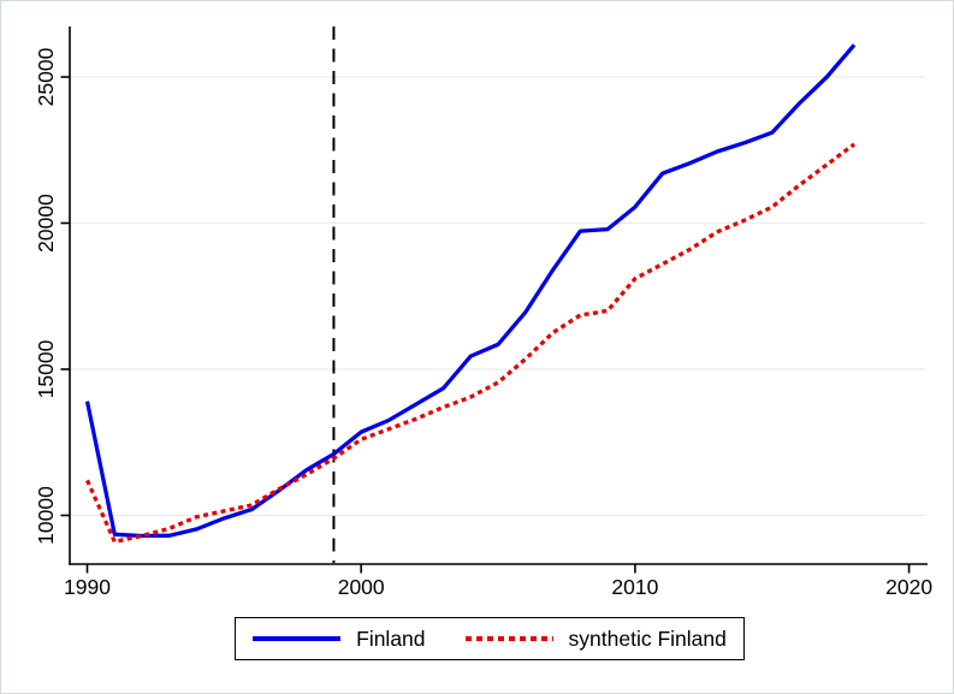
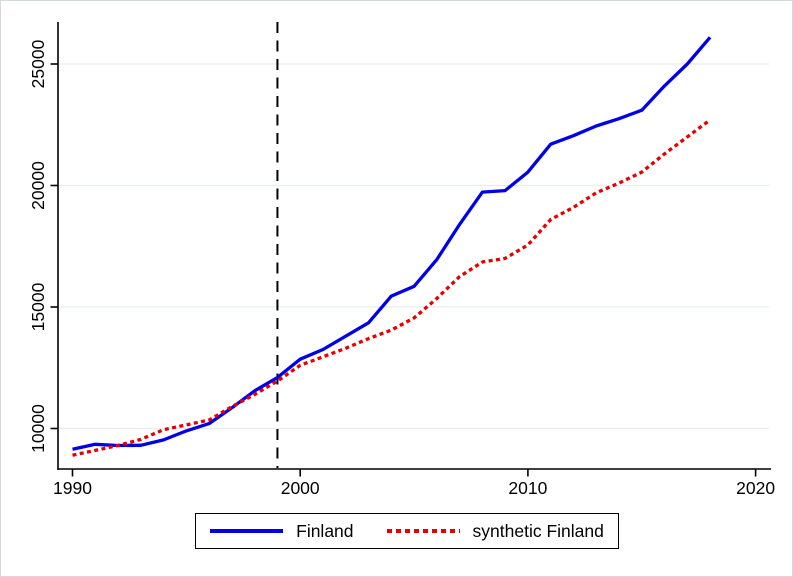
Finland/1990: 13900 -> 9200
synthetic Finland/1990: 11200 -> 8900
synthetic Finland/2010: 18100 -> 17600
